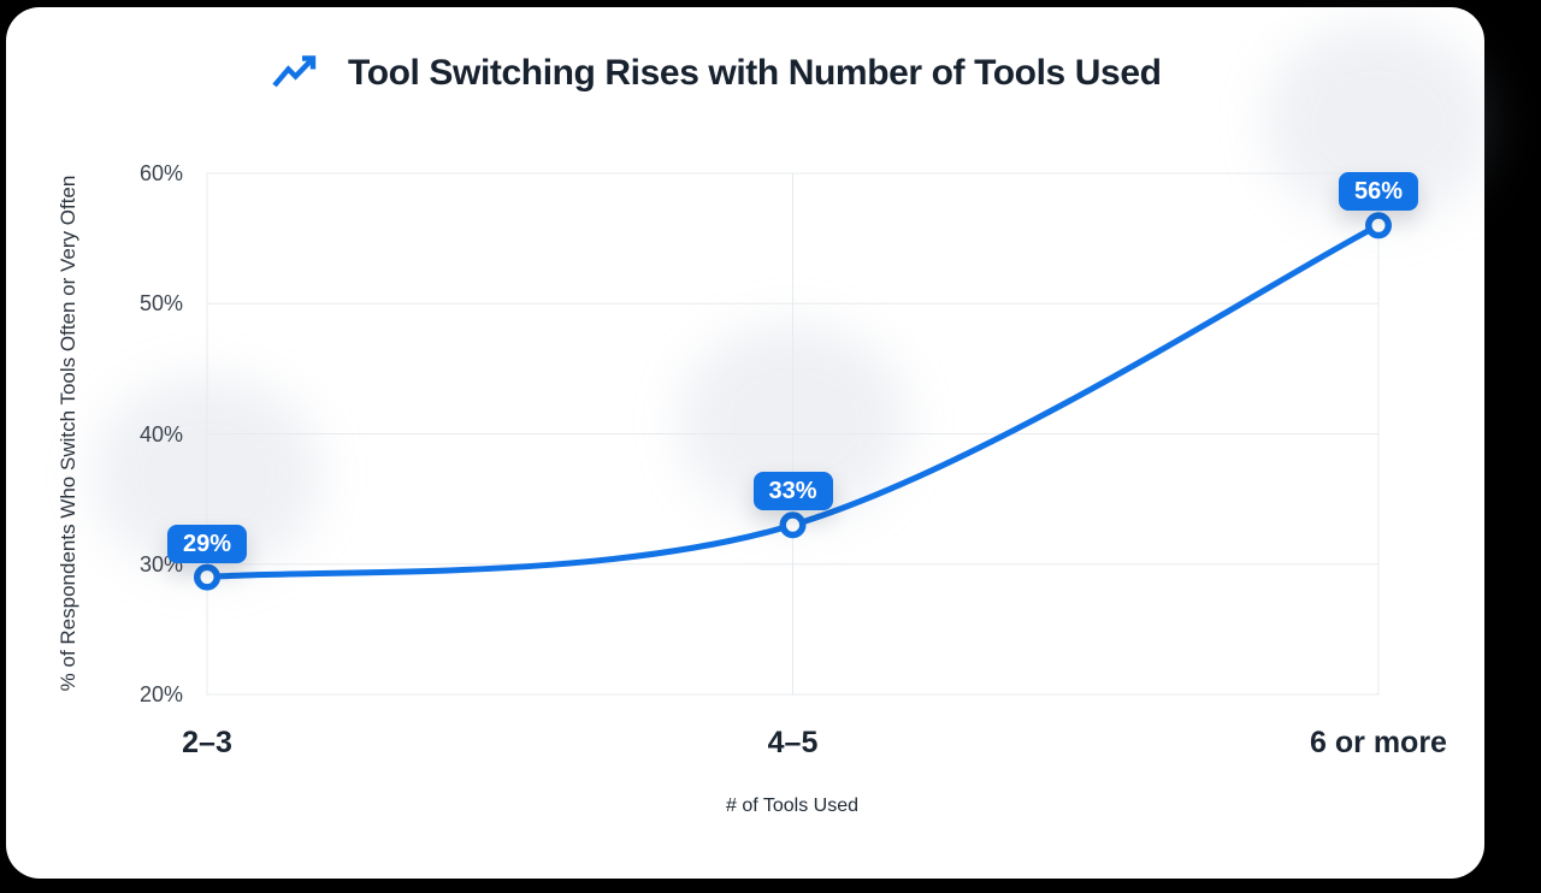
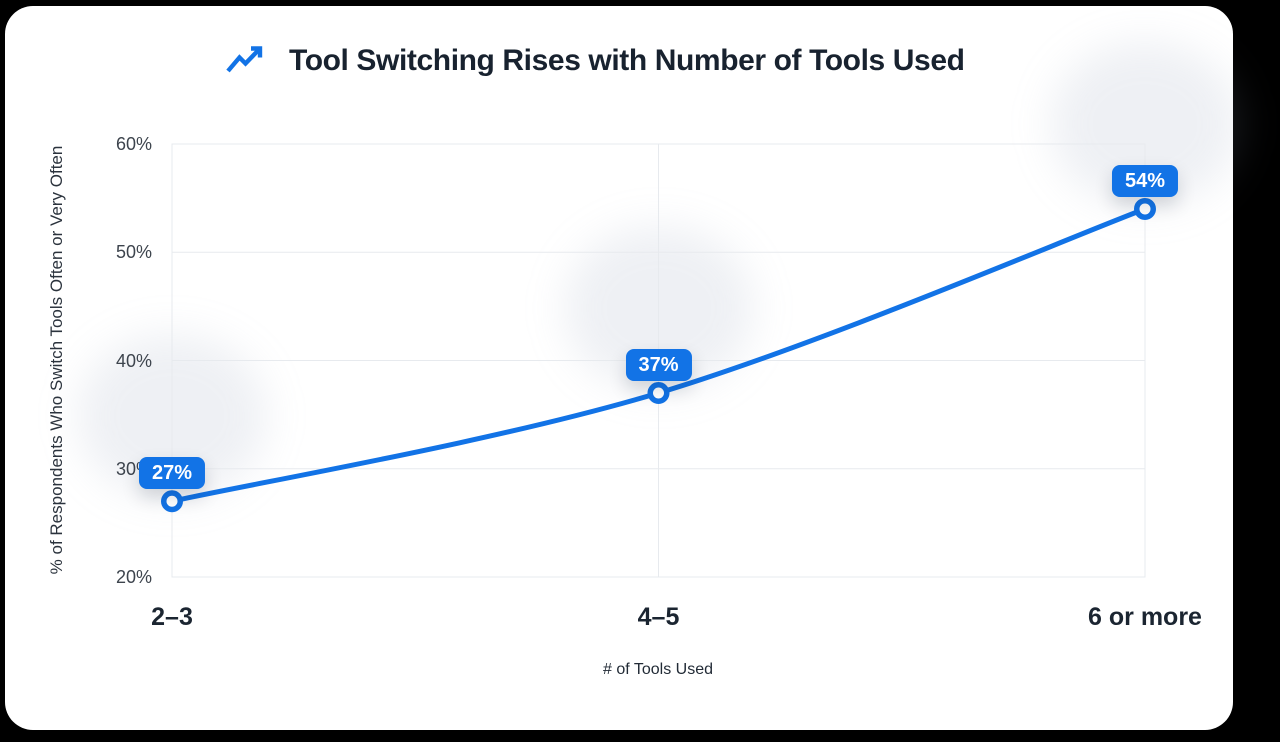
2–3: 29% -> 27%
4–5: 33% -> 37%
6 or more: 56% -> 54%
